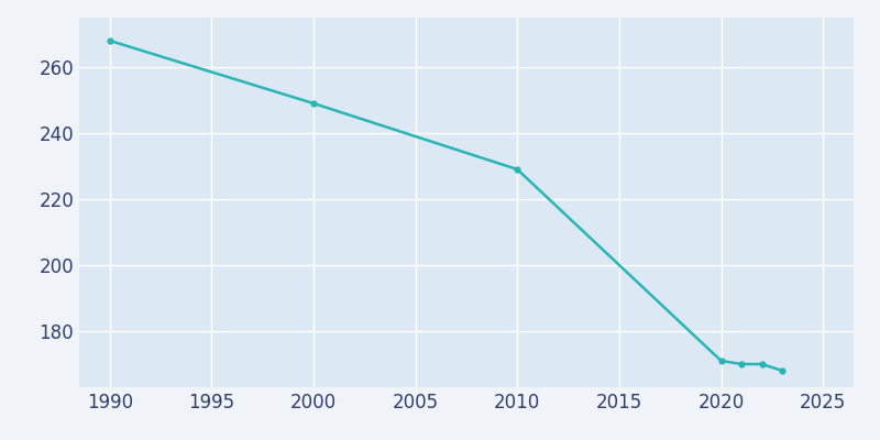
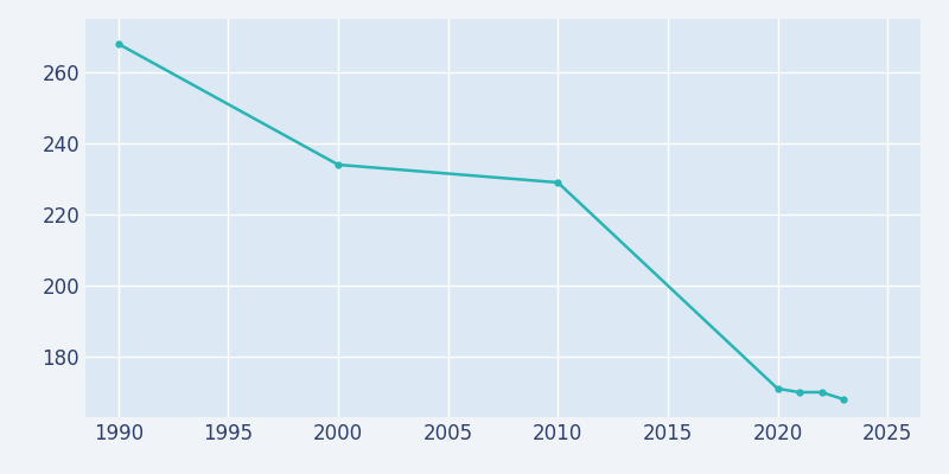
2000: 249 -> 234
